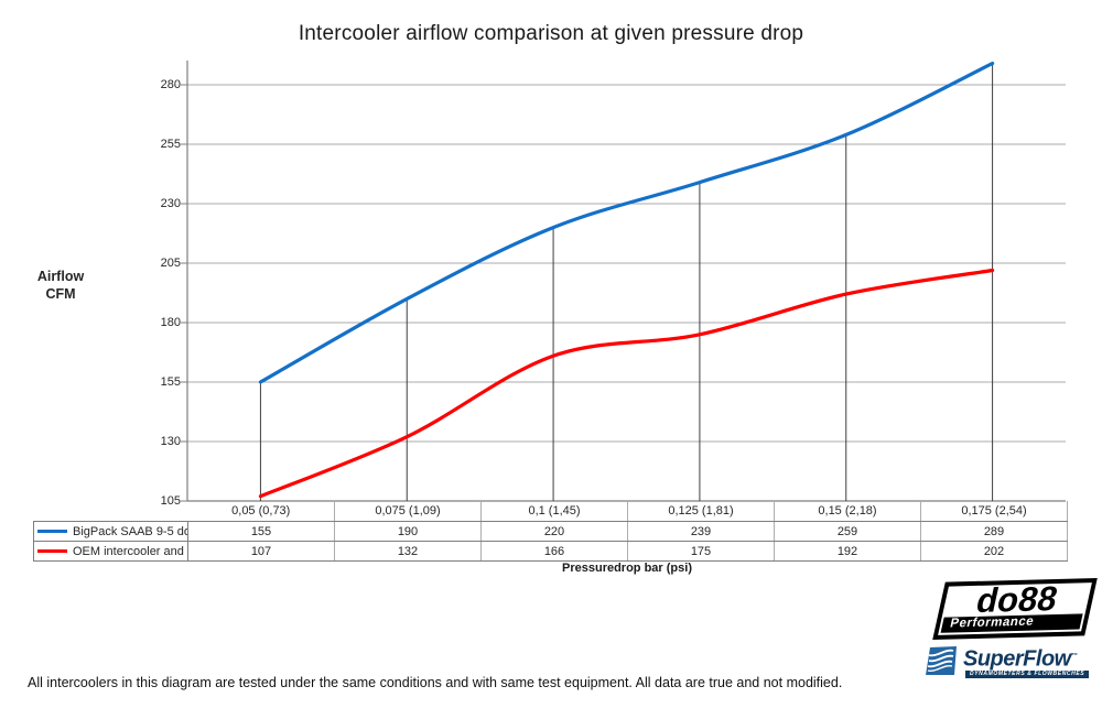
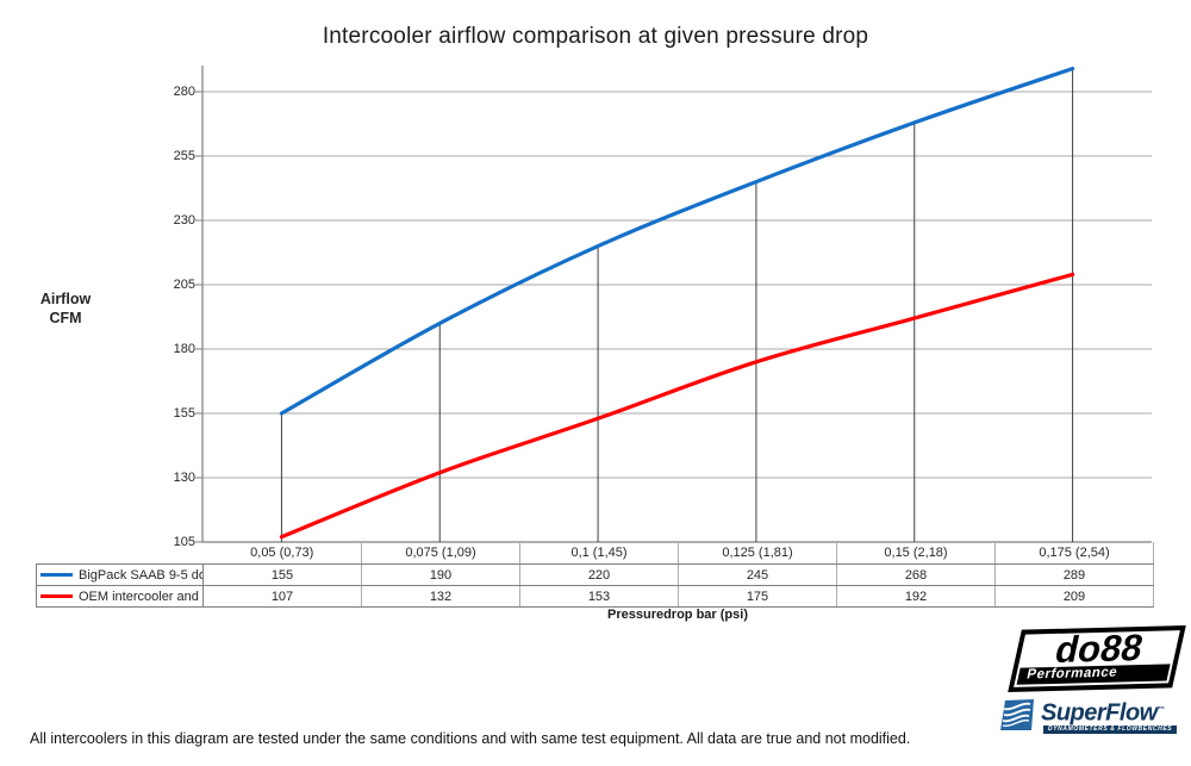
OEM intercooler and pipes/0,1 (1,45): 166 -> 153
BigPack SAAB 9-5 do88/0,125 (1,81): 239 -> 245
BigPack SAAB 9-5 do88/0,15 (2,18): 259 -> 268
OEM intercooler and pipes/0,175 (2,54): 202 -> 209
